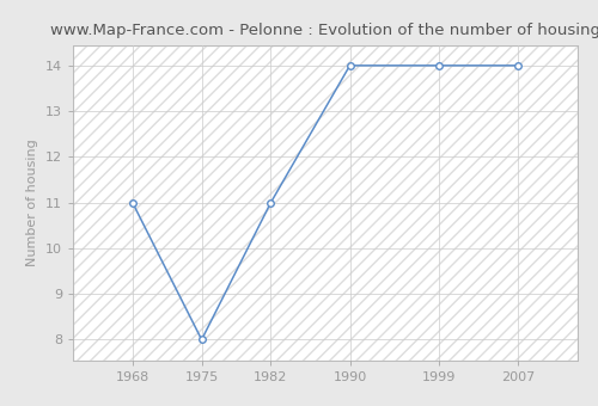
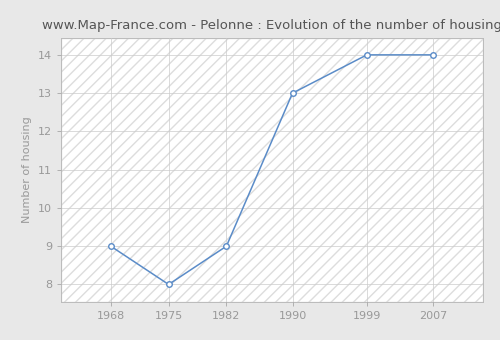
1968: 11 -> 9
1982: 11 -> 9
1990: 14 -> 13
